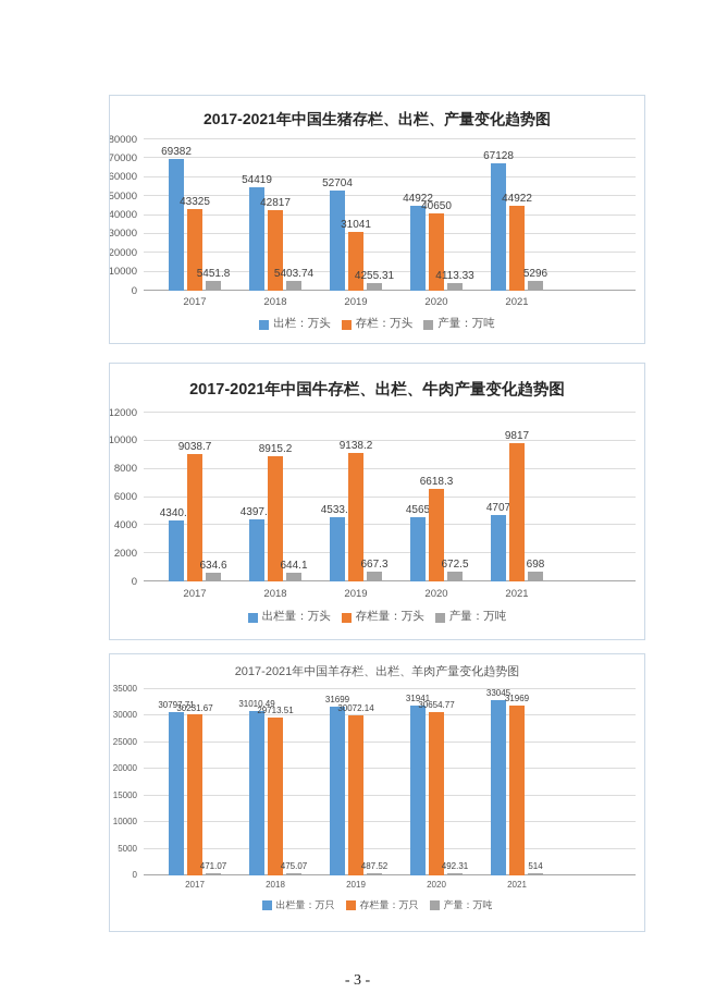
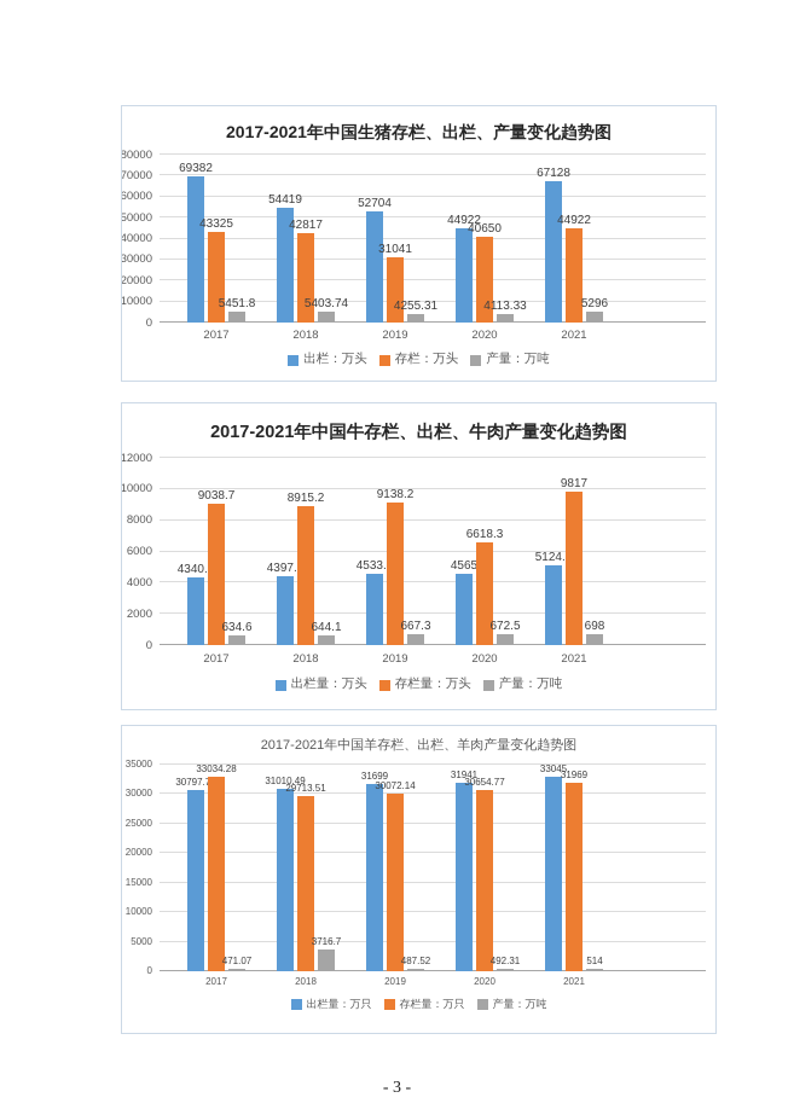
2017-2021年中国牛存栏、出栏、牛肉产量变化趋势图/出栏量：万头/2021: 4707 -> 5124.1
2017-2021年中国羊存栏、出栏、羊肉产量变化趋势图/存栏量：万只/2017: 30231.67 -> 33034.28
2017-2021年中国羊存栏、出栏、羊肉产量变化趋势图/产量：万吨/2018: 475.07 -> 3716.7
